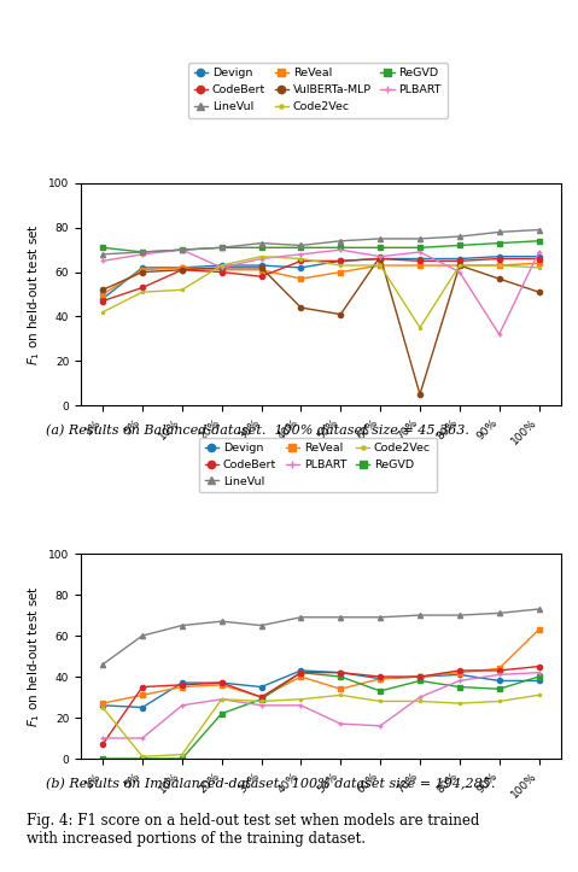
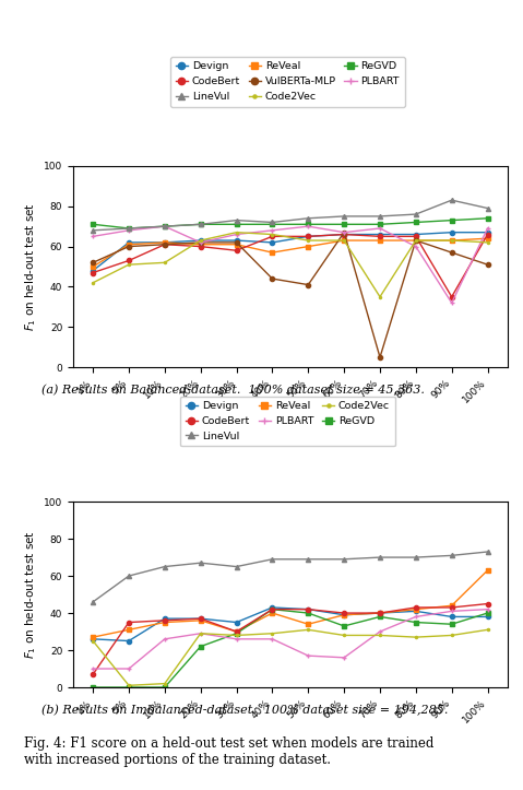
CodeBert/90%: 66 -> 35
LineVul/90%: 78 -> 83
